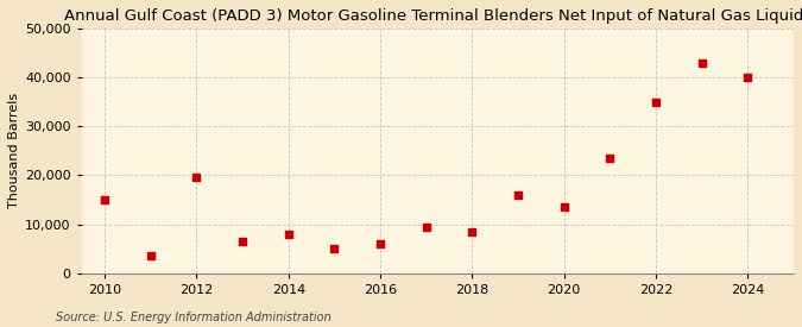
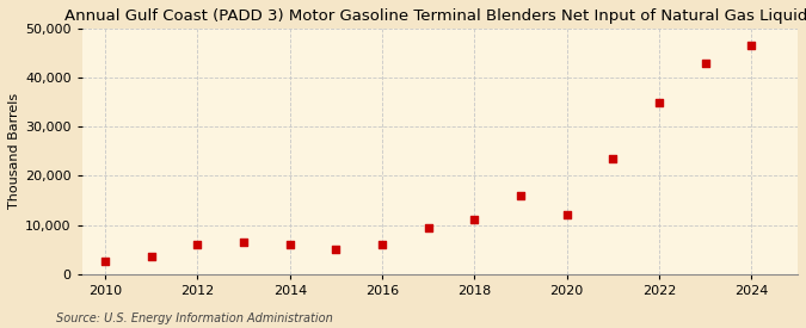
2010: 15,000 -> 2,500
2012: 19,500 -> 6,000
2014: 8,000 -> 6,000
2018: 8,500 -> 11,000
2020: 13,500 -> 12,000
2024: 40,000 -> 46,500
